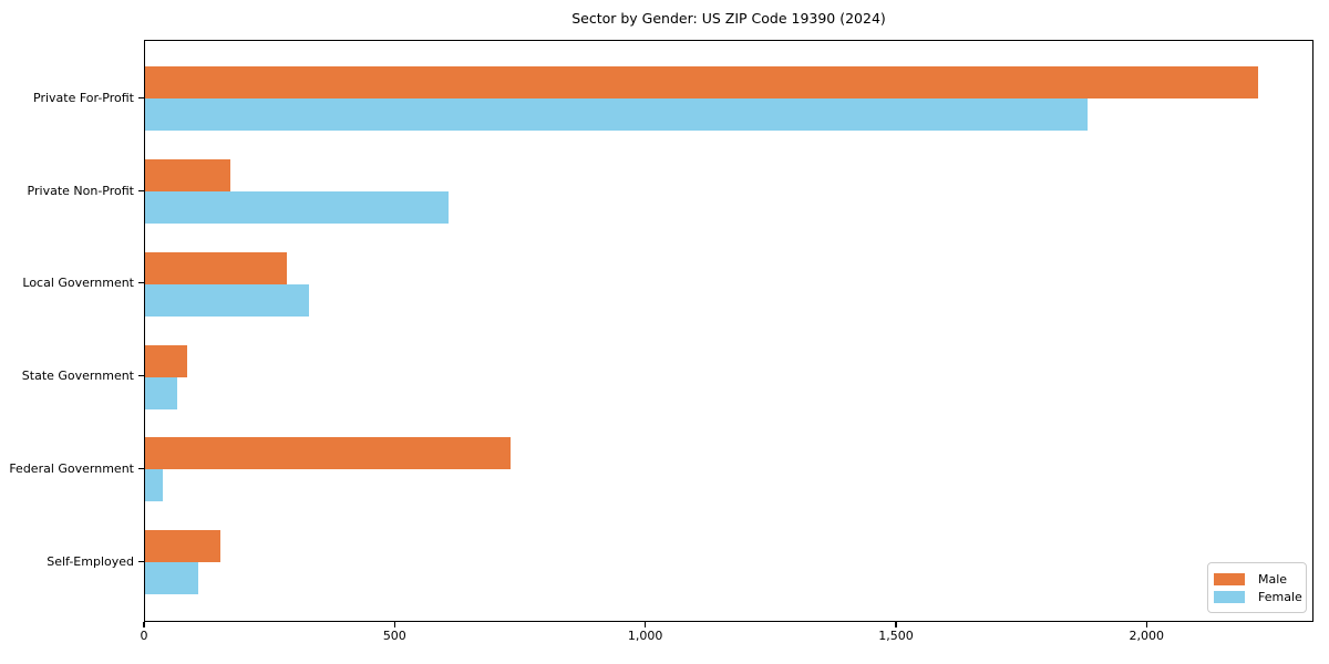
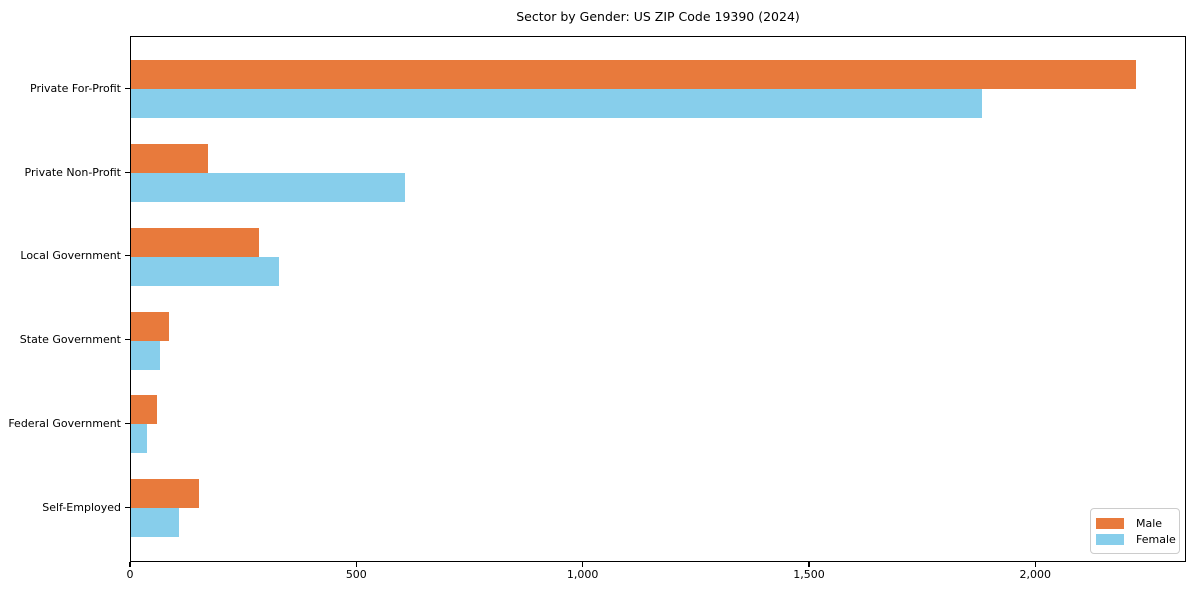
Male/Federal Government: 730 -> 60
